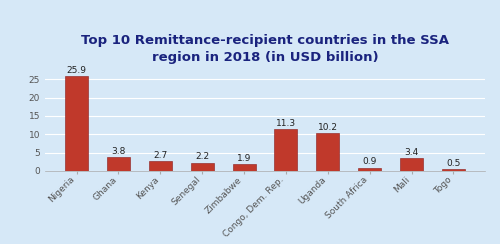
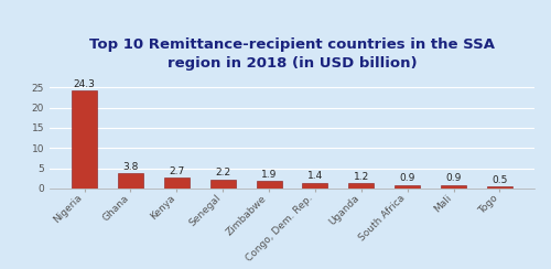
Nigeria: 25.9 -> 24.3
Congo, Dem. Rep.: 11.3 -> 1.4
Uganda: 10.2 -> 1.2
Mali: 3.4 -> 0.9
